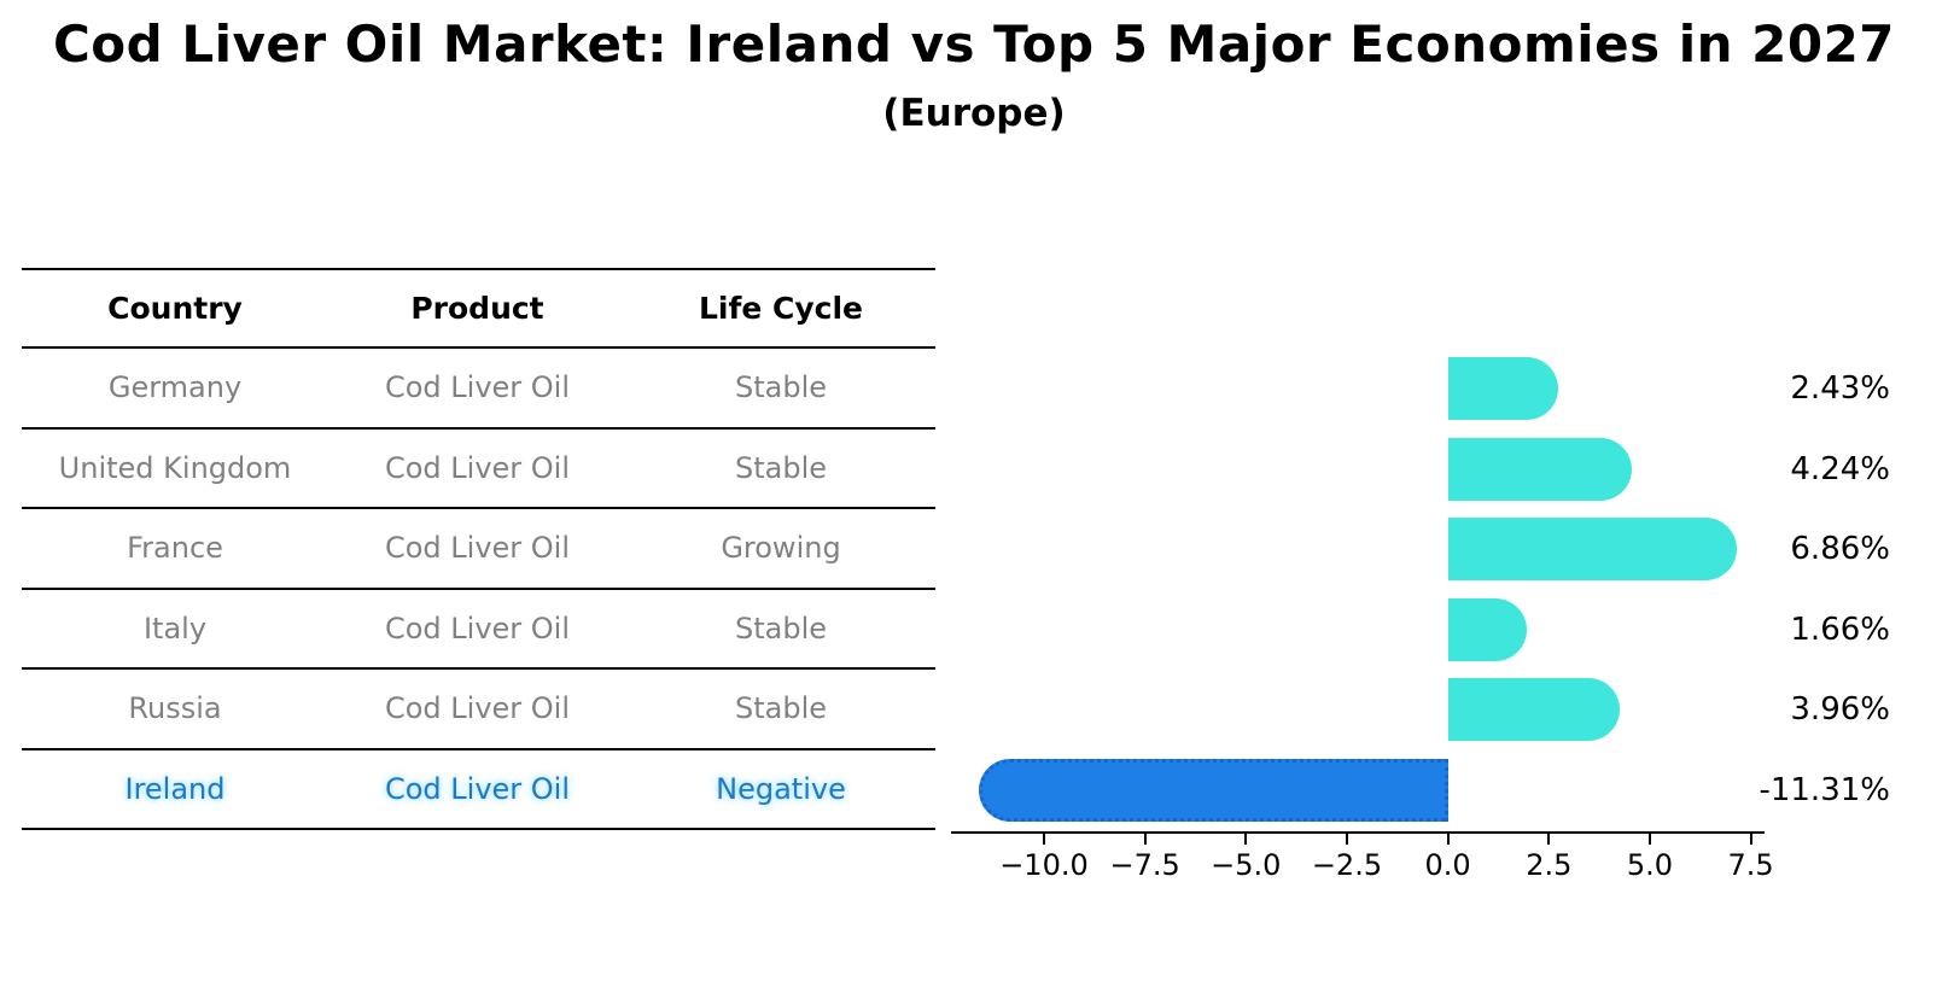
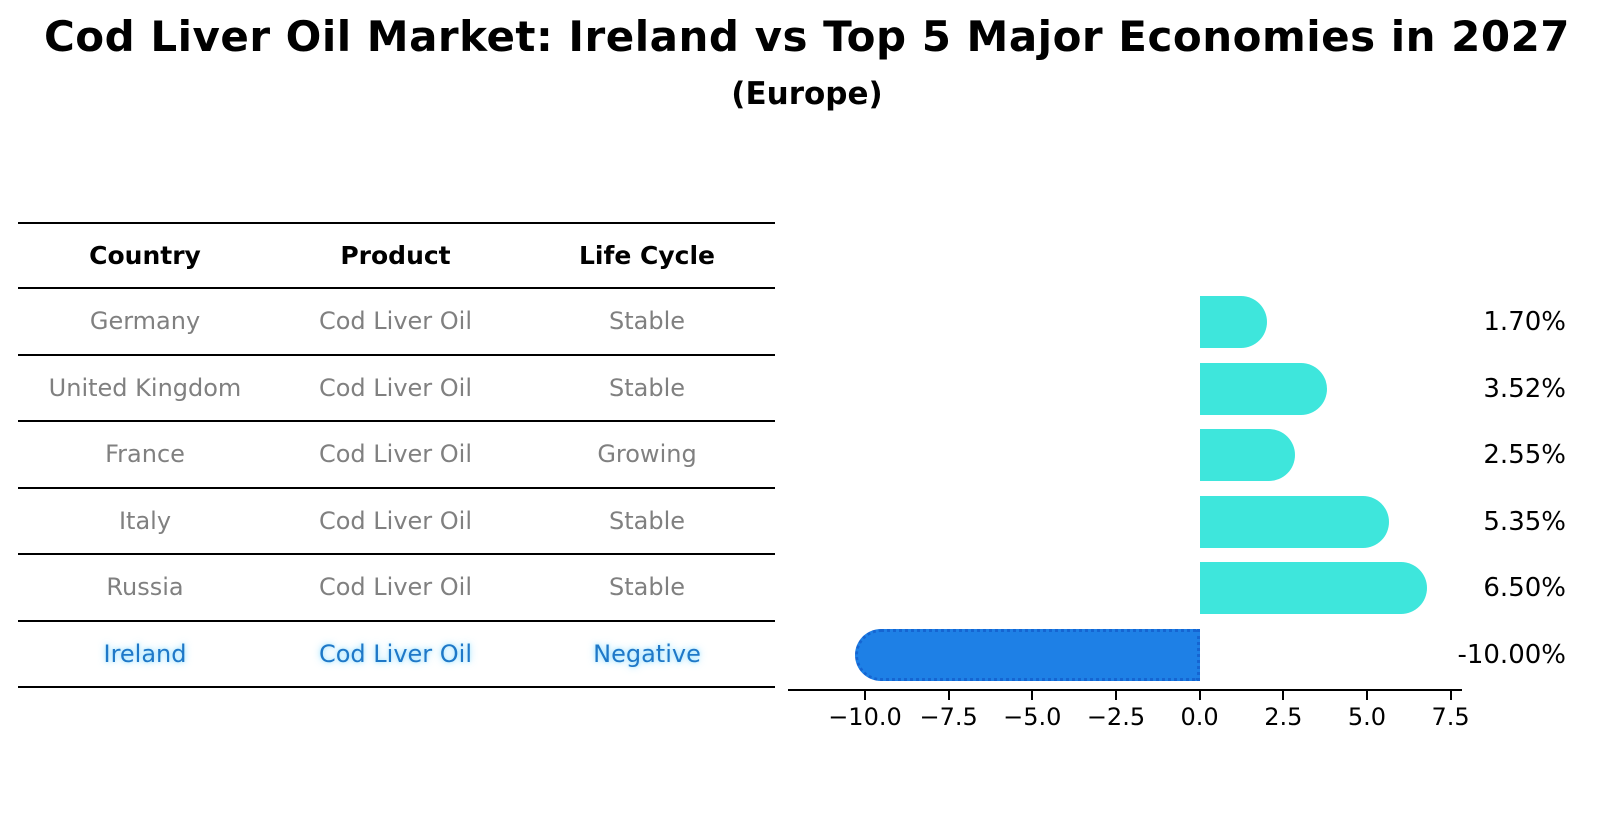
Germany: 2.43% -> 1.70%
United Kingdom: 4.24% -> 3.52%
France: 6.86% -> 2.55%
Italy: 1.66% -> 5.35%
Russia: 3.96% -> 6.50%
Ireland: -11.31% -> -10.00%
